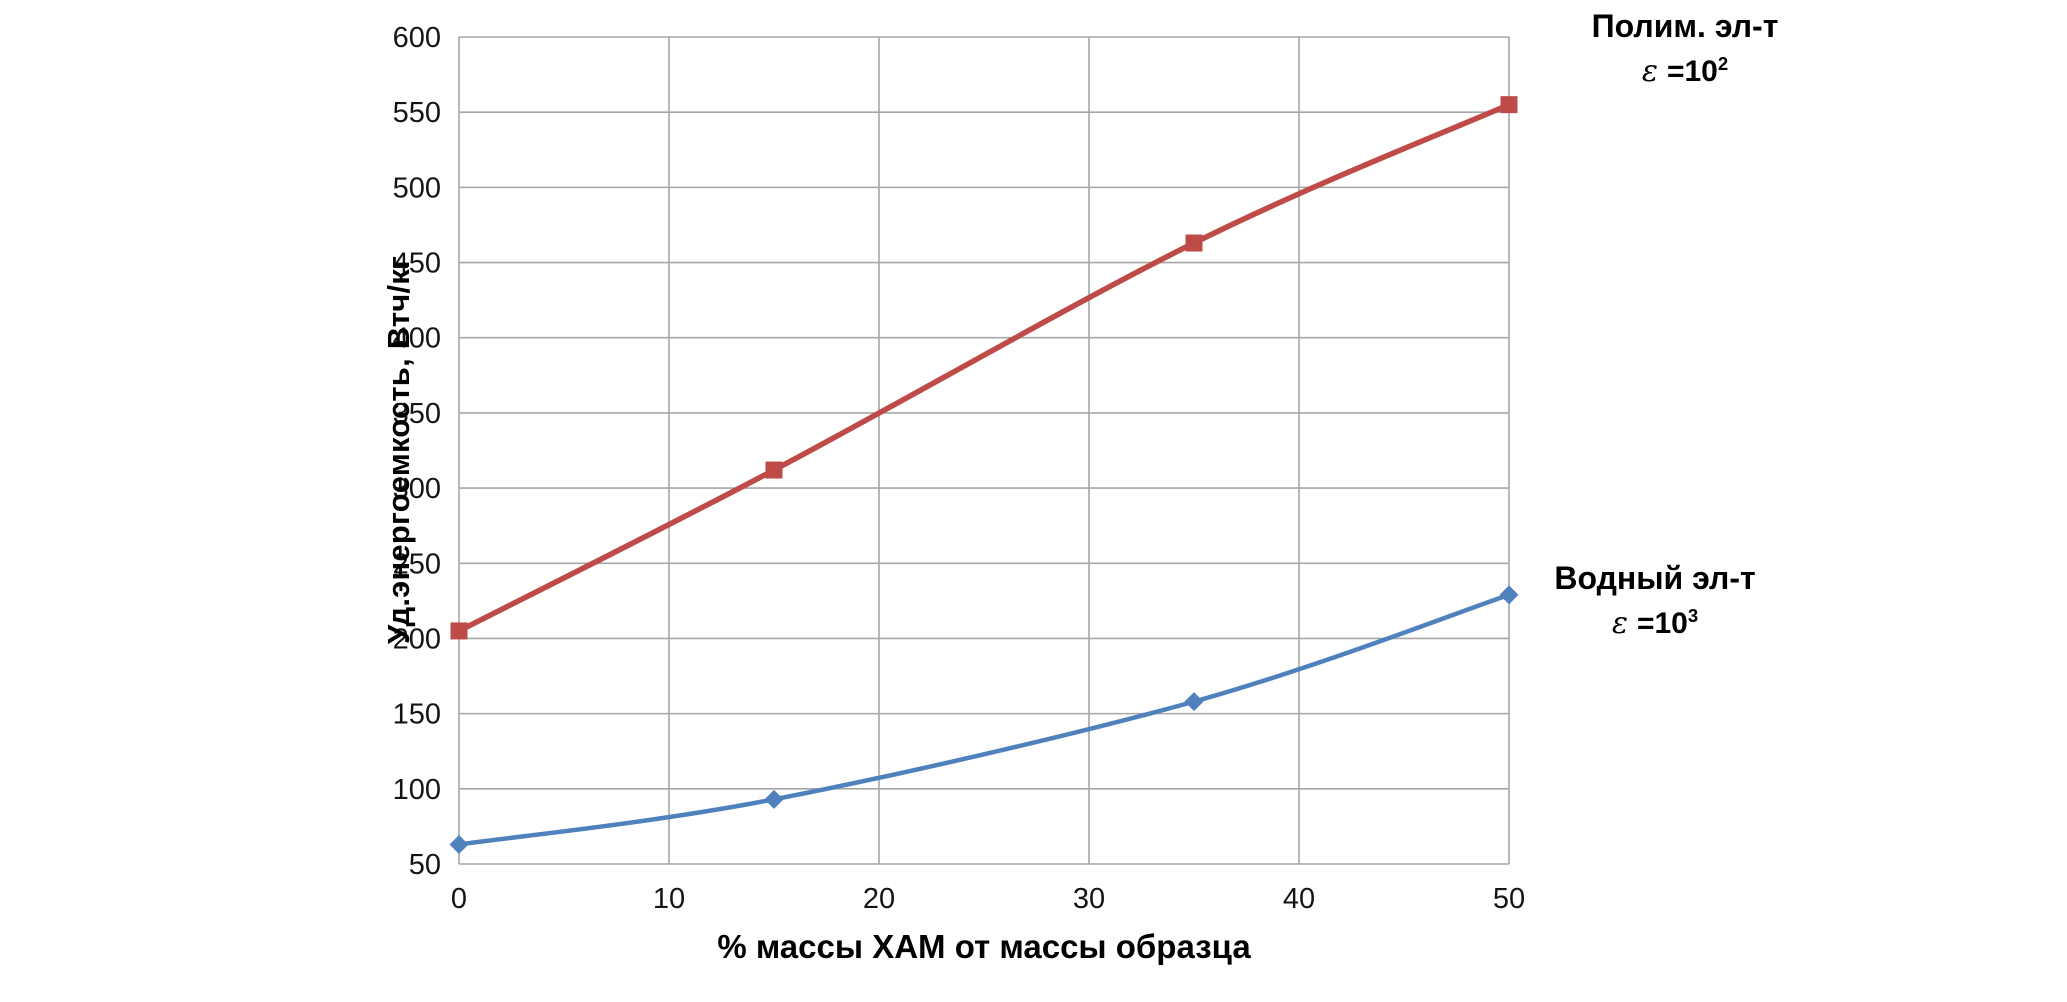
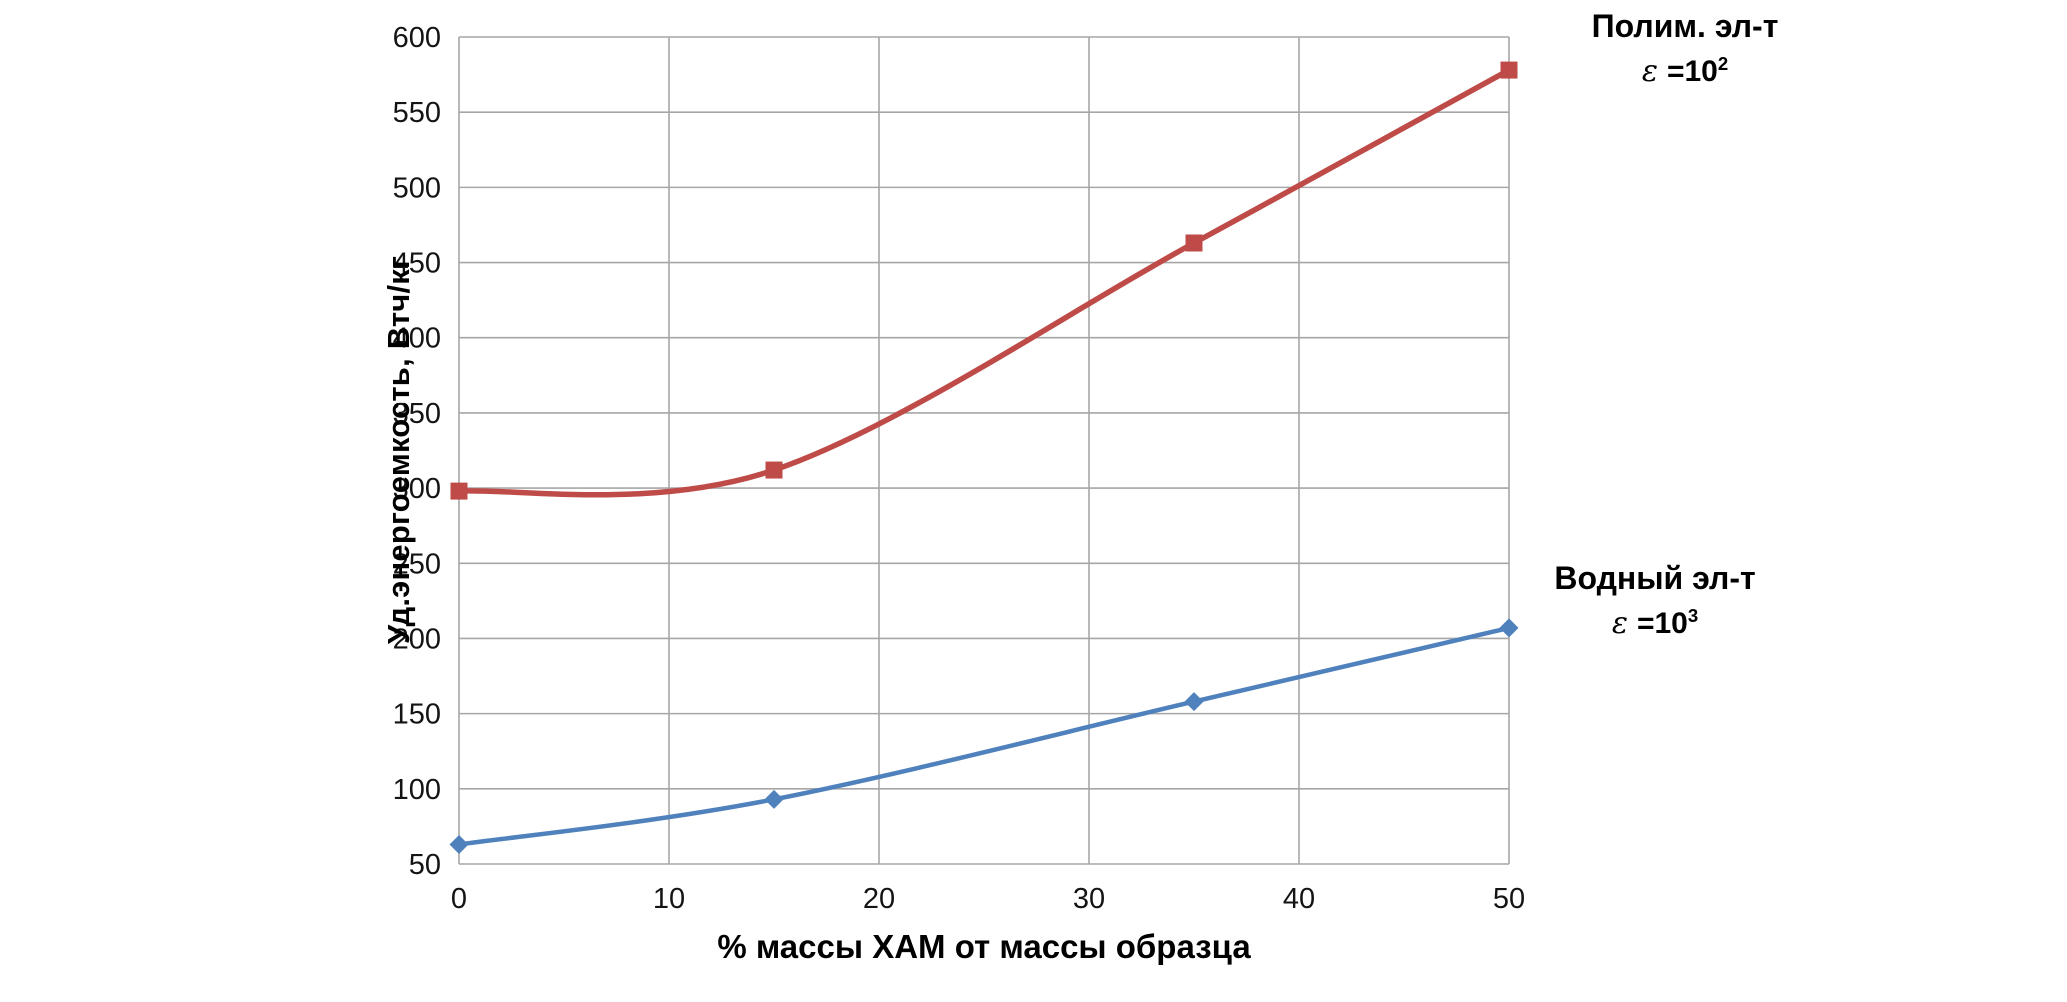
Полим. эл-т/0: 205 -> 298
Полим. эл-т/50: 555 -> 578
Водный эл-т/50: 229 -> 207
